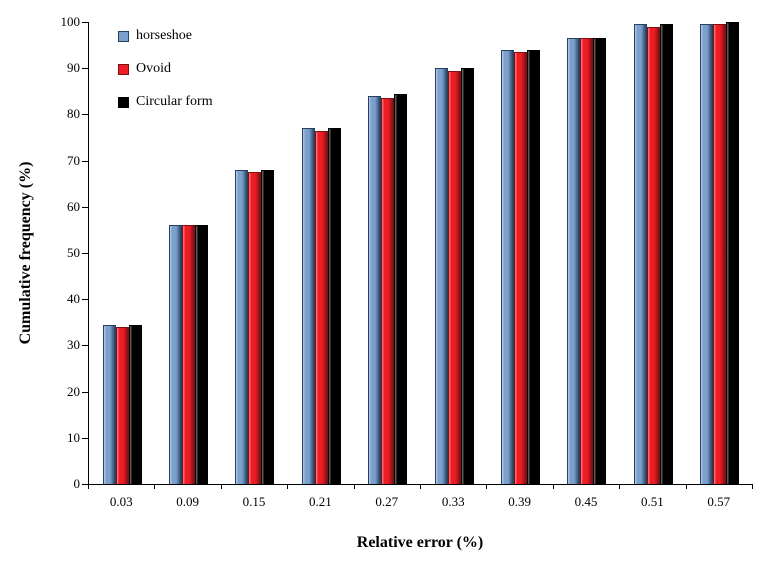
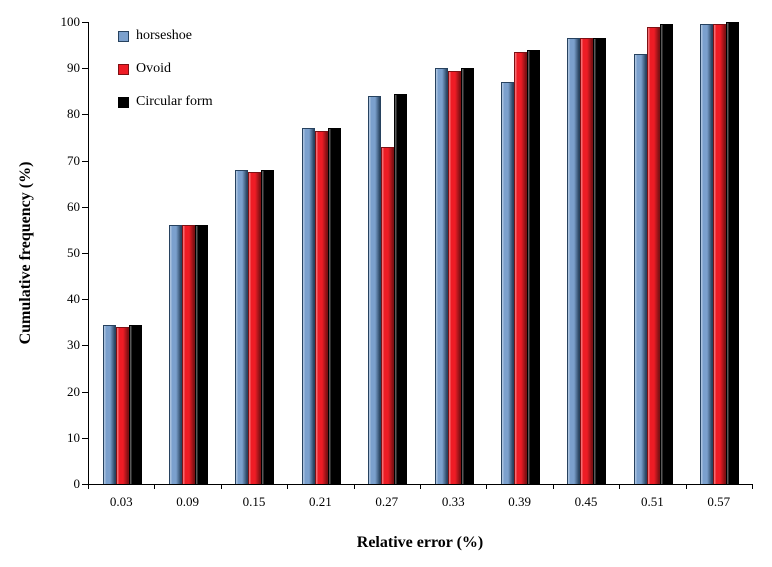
Ovoid/0.27: 84 -> 73
horseshoe/0.39: 94 -> 87
horseshoe/0.51: 100 -> 93
